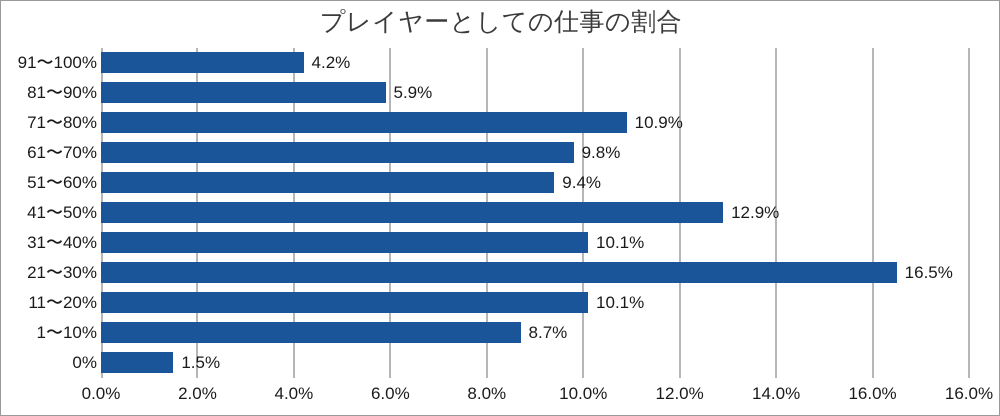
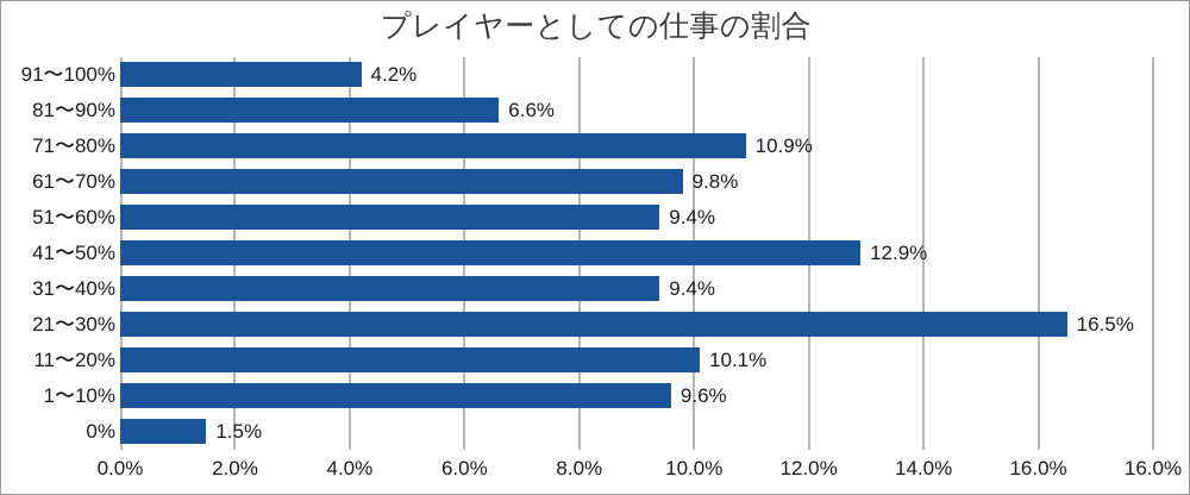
81〜90%: 5.9% -> 6.6%
31〜40%: 10.1% -> 9.4%
1〜10%: 8.7% -> 9.6%
